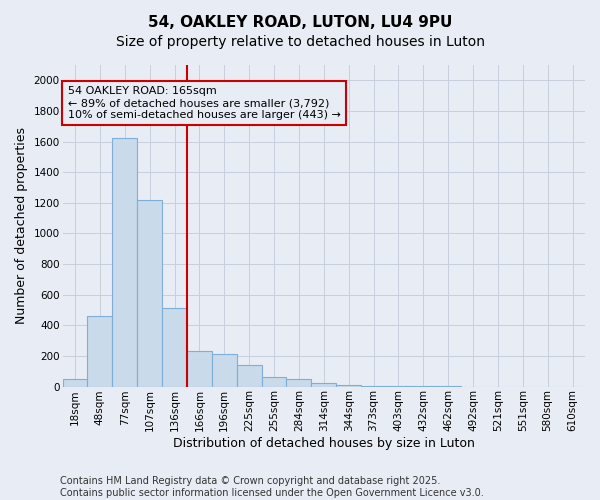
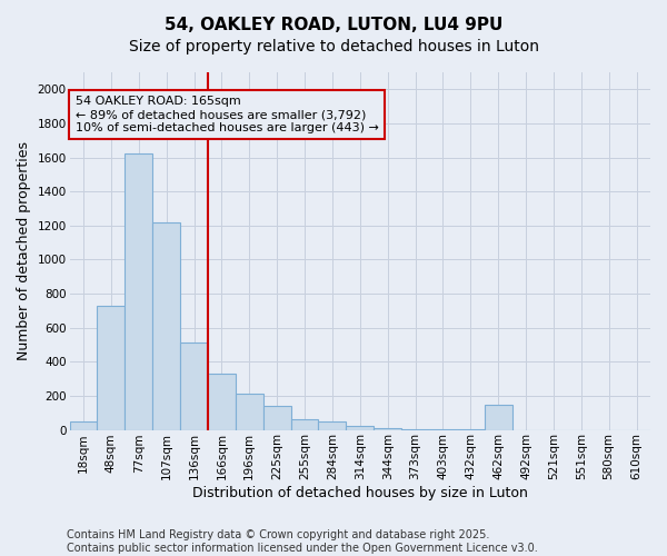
48sqm: 460 -> 730
166sqm: 230 -> 330
462sqm: 0 -> 150
